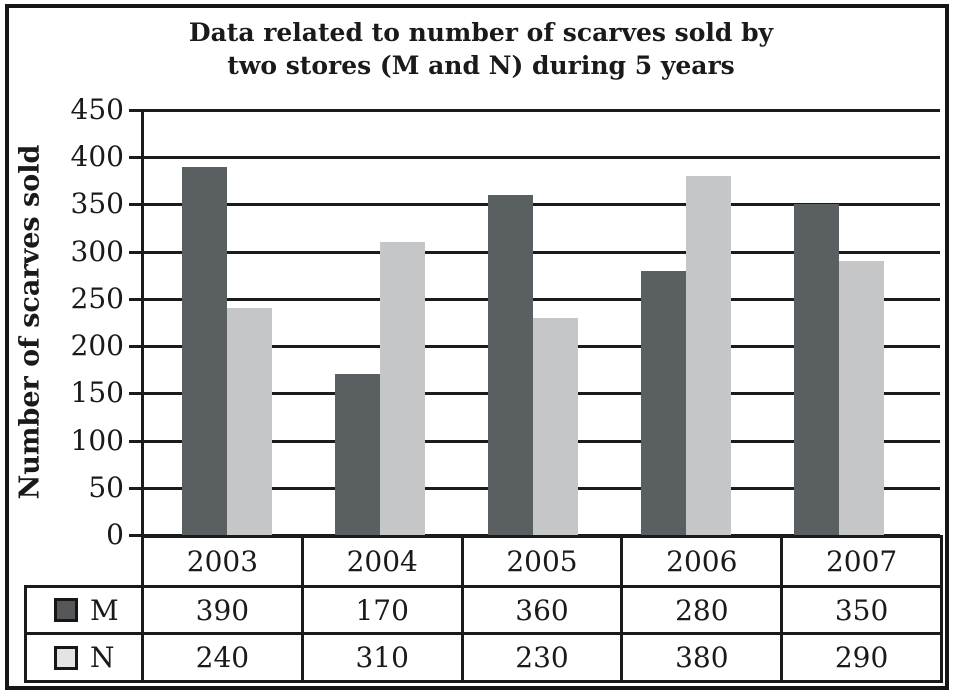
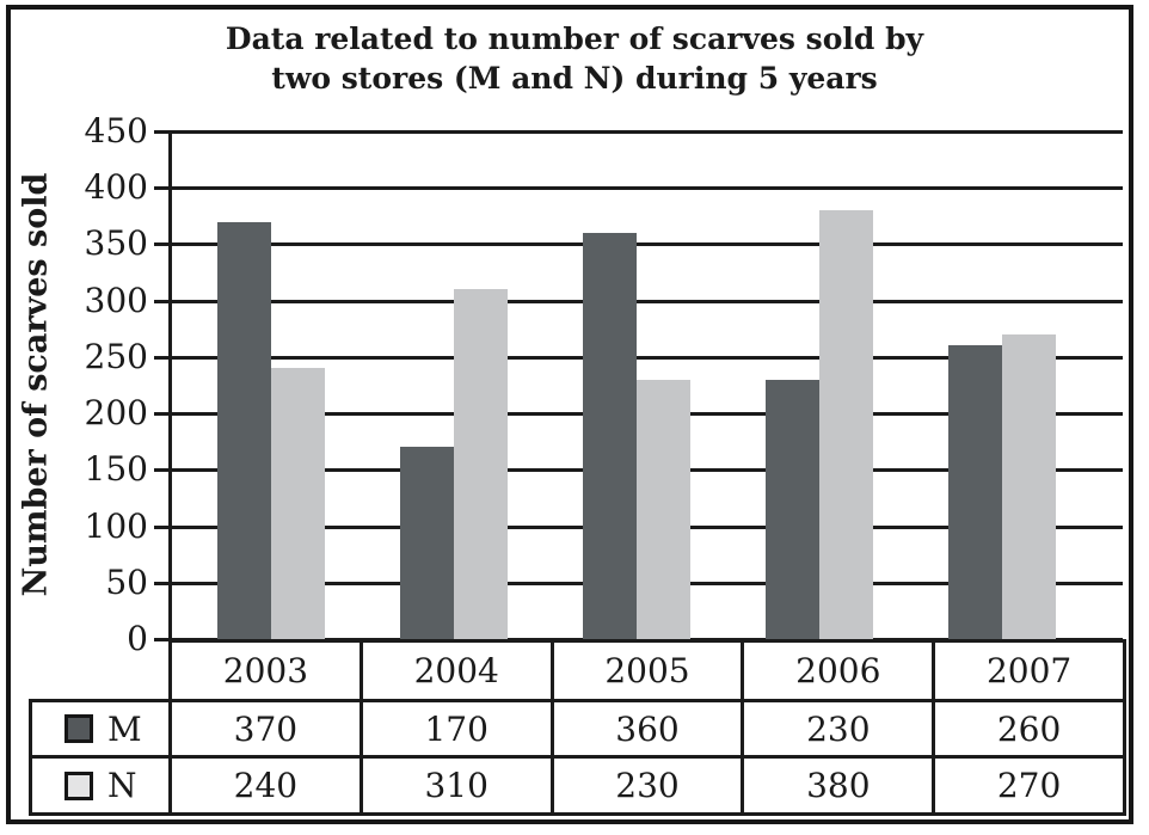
M/2003: 390 -> 370
M/2006: 280 -> 230
M/2007: 350 -> 260
N/2007: 290 -> 270
